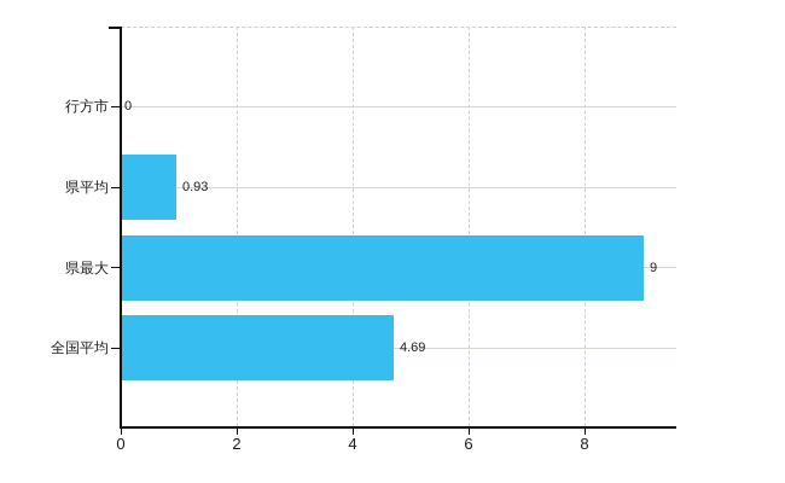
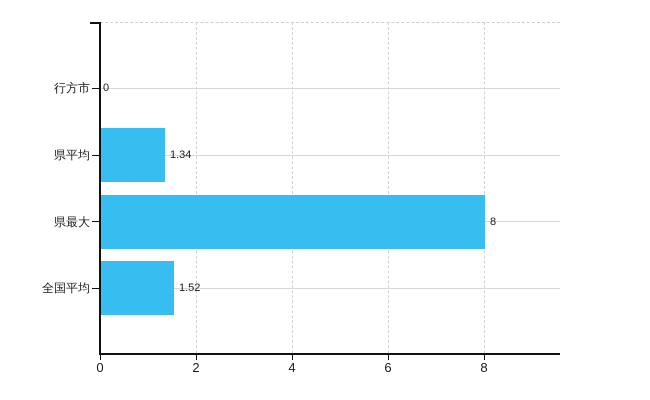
県平均: 0.93 -> 1.34
県最大: 9 -> 8
全国平均: 4.69 -> 1.52
